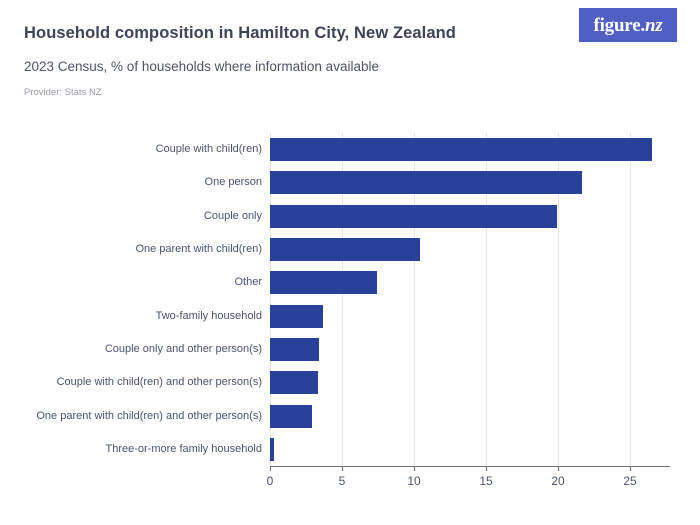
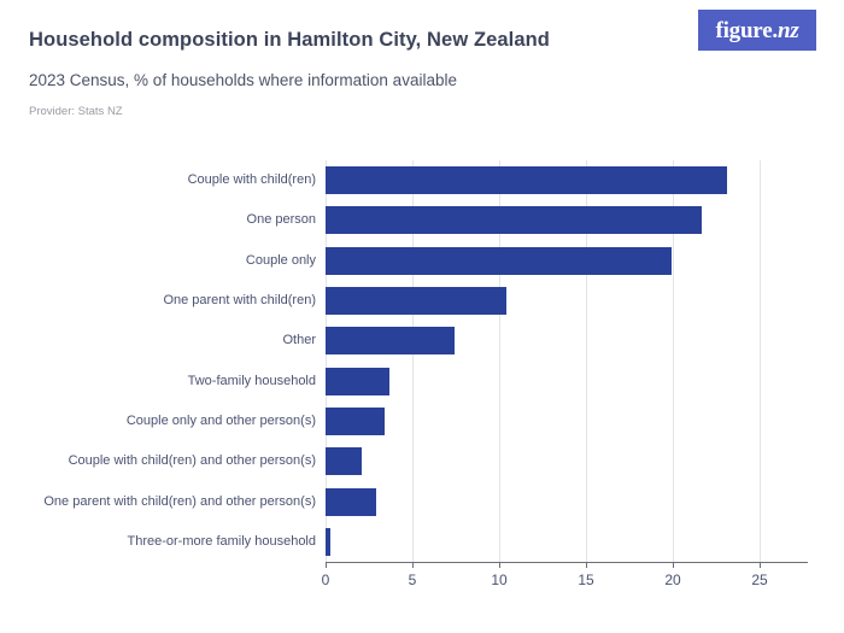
Couple with child(ren): 26.5 -> 23.1
Couple with child(ren) and other person(s): 3.3 -> 2.1
